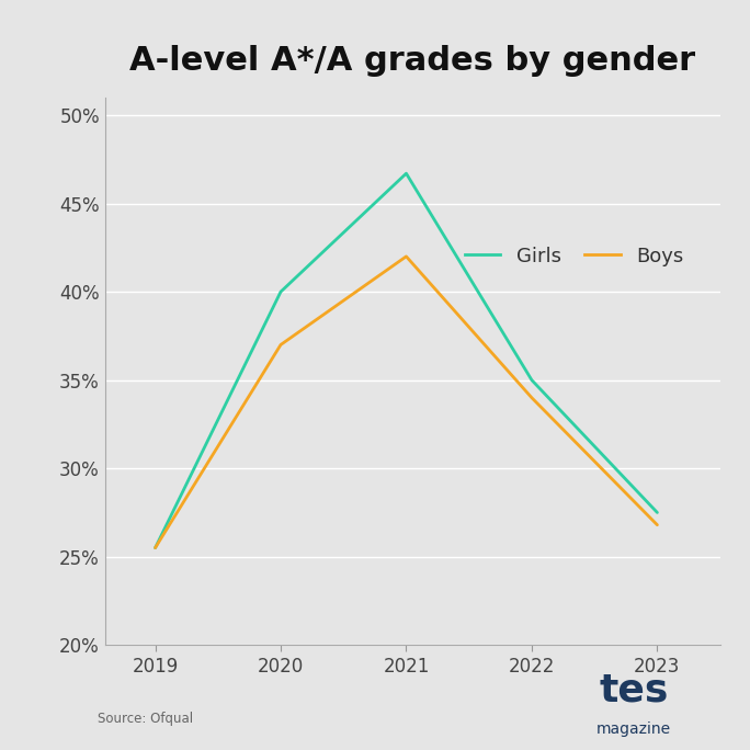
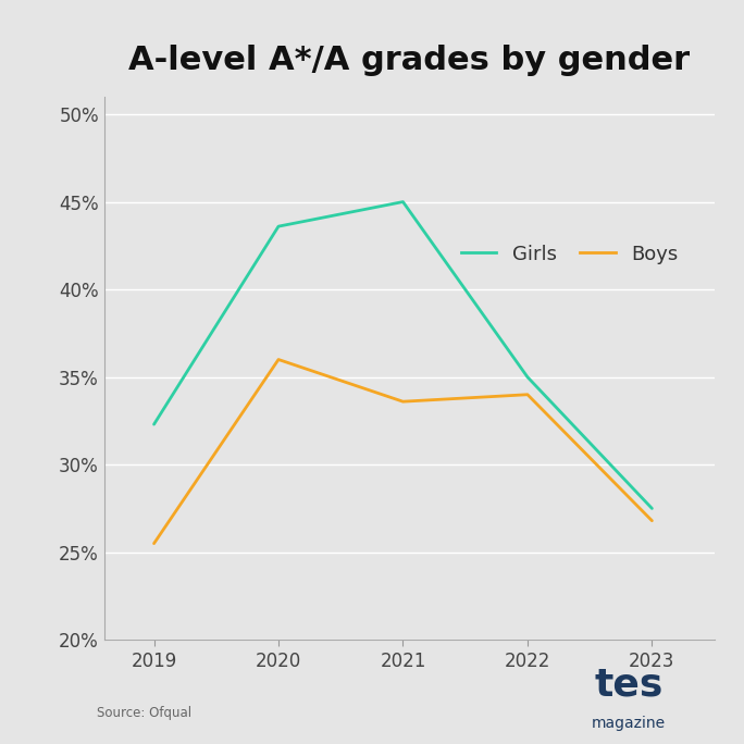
Girls/2019: 25.5% -> 32.3%
Girls/2020: 40.0% -> 43.6%
Boys/2020: 37.0% -> 36.0%
Girls/2021: 46.7% -> 45.0%
Boys/2021: 42.0% -> 33.6%
